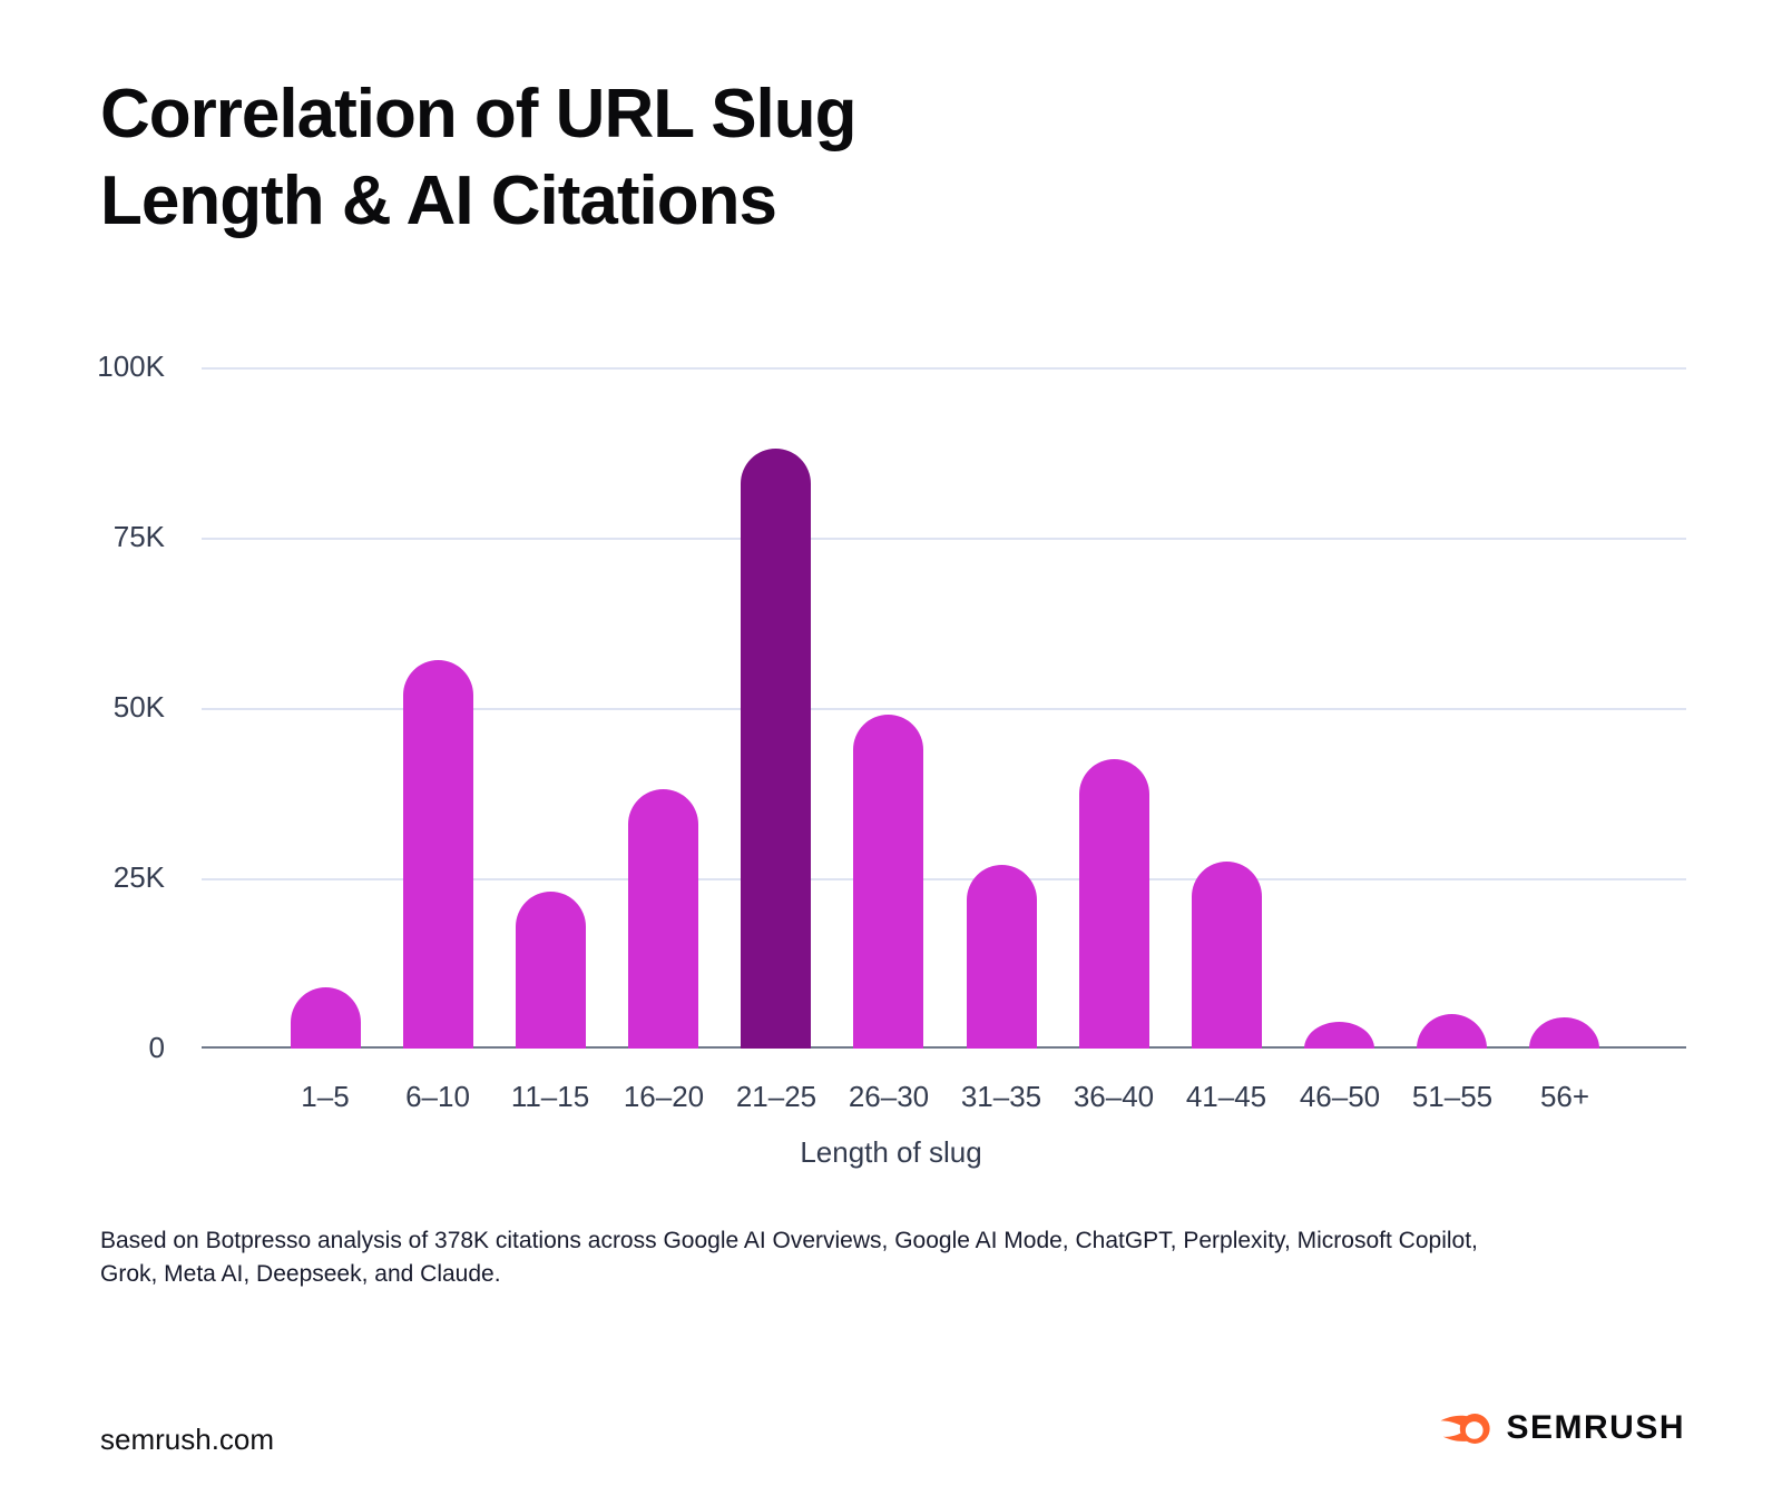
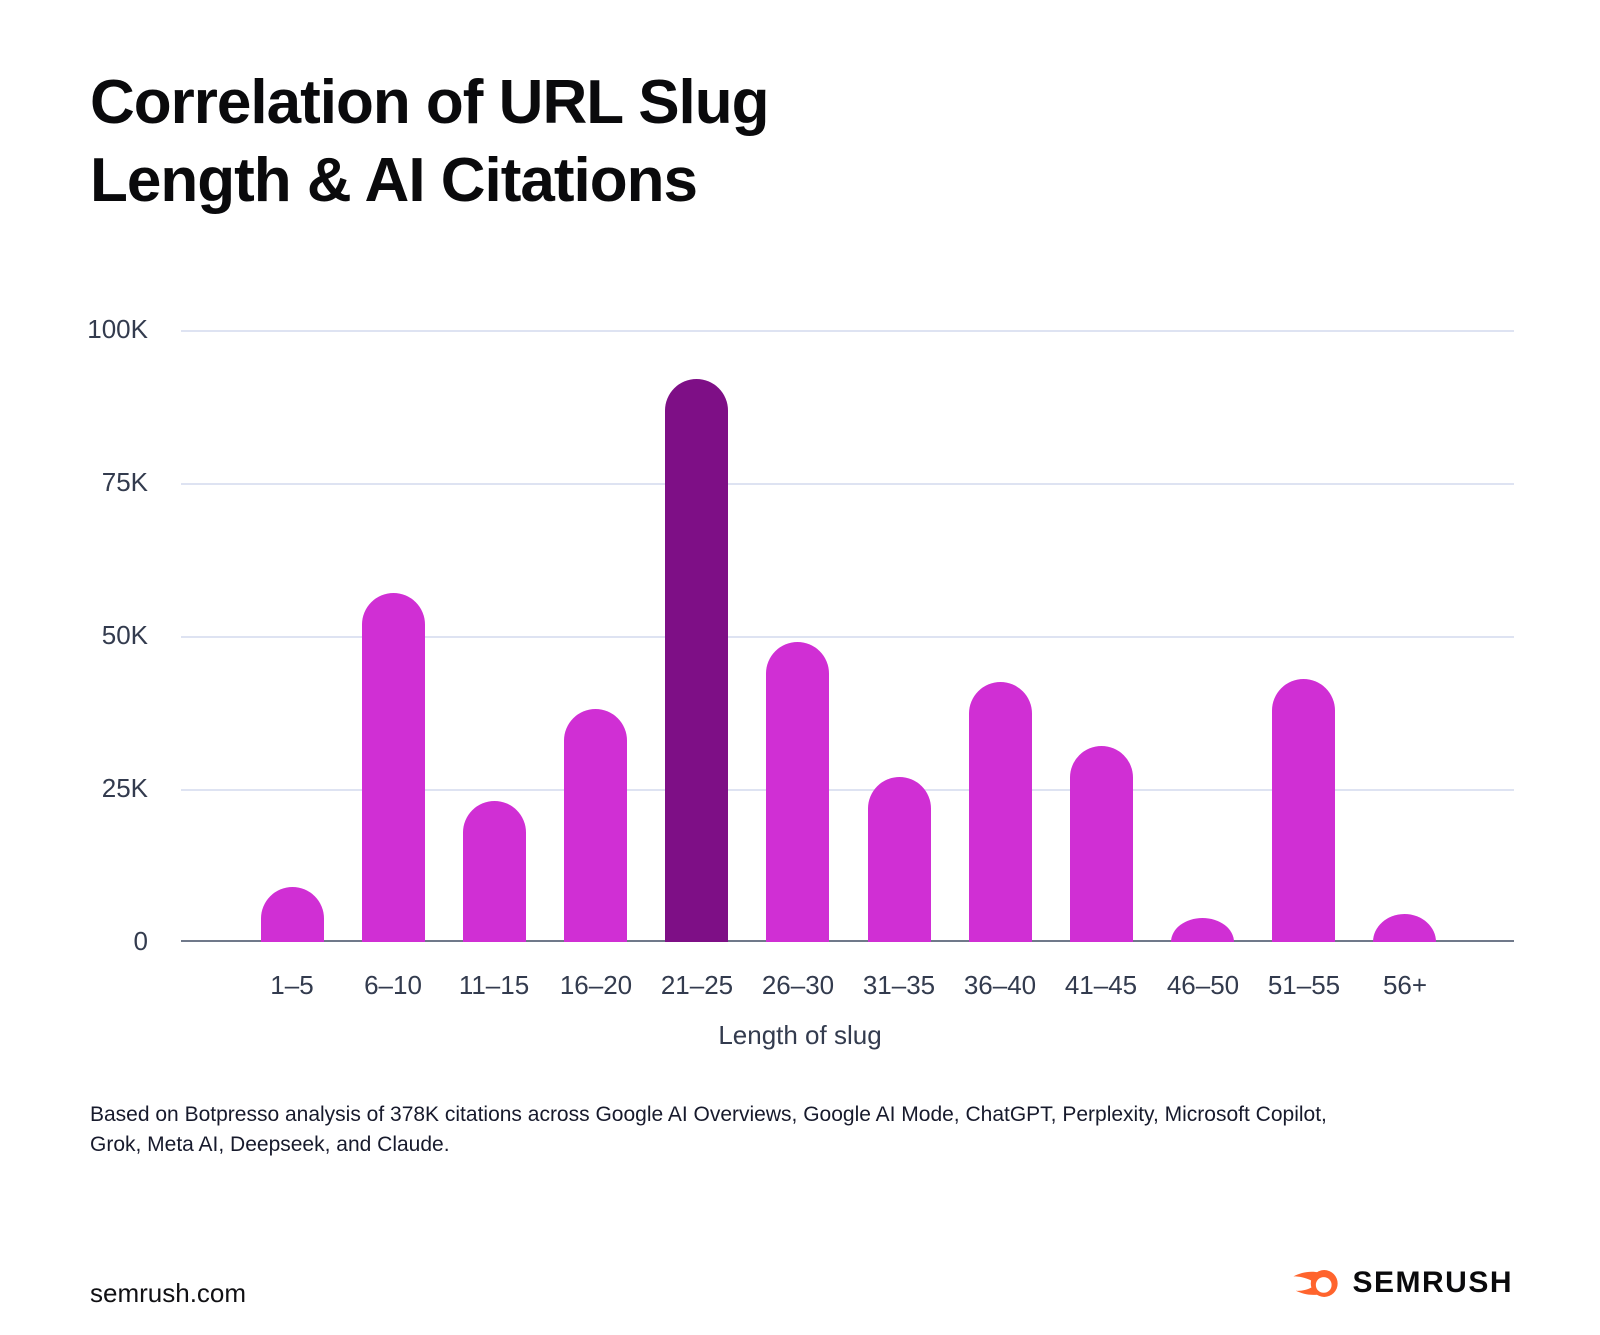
21–25: 88K -> 92K
41–45: 28K -> 32K
51–55: 5K -> 43K
